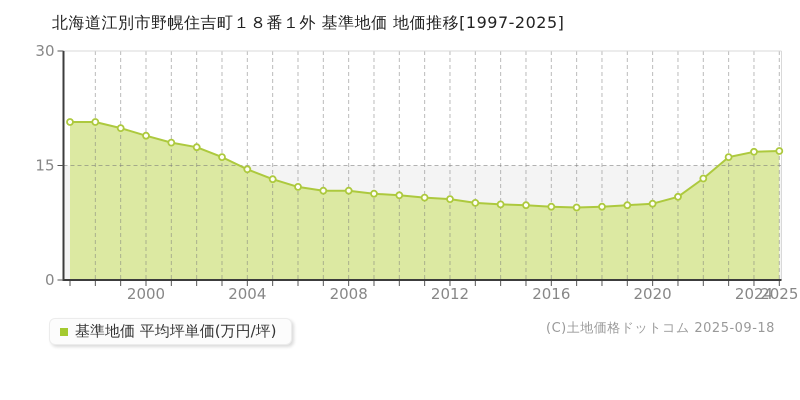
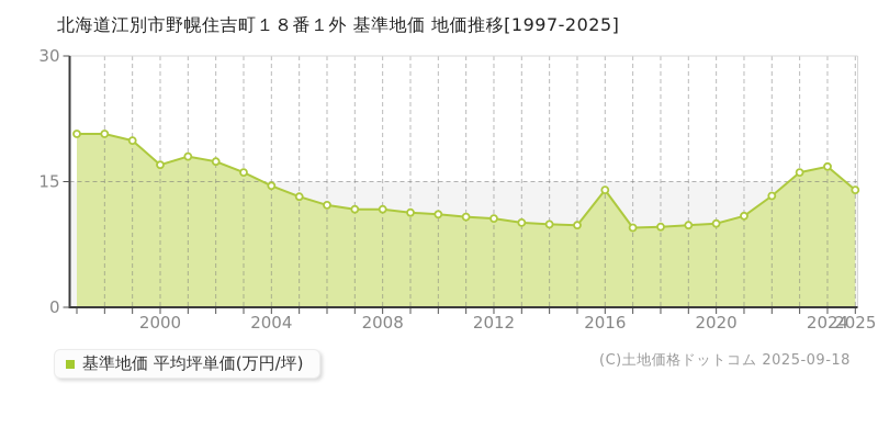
2000: 19 -> 17
2016: 10 -> 14
2025: 17 -> 14
